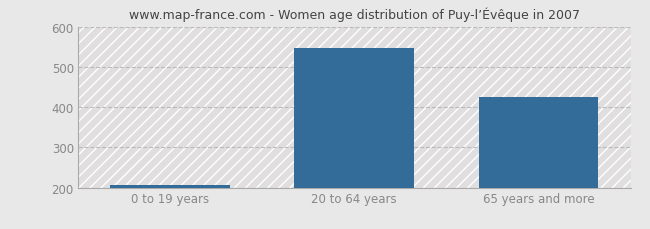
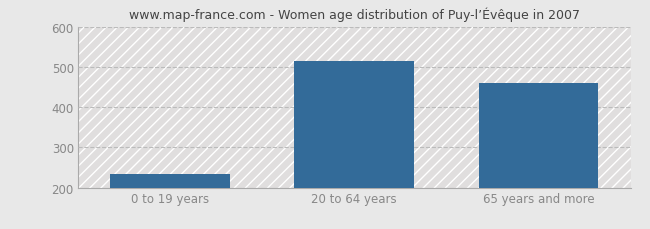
0 to 19 years: 207 -> 235
20 to 64 years: 547 -> 515
65 years and more: 425 -> 460
